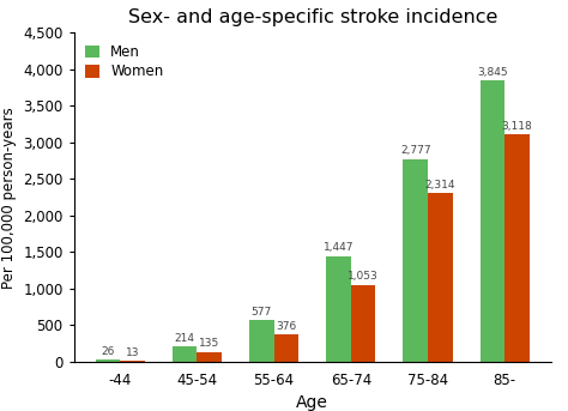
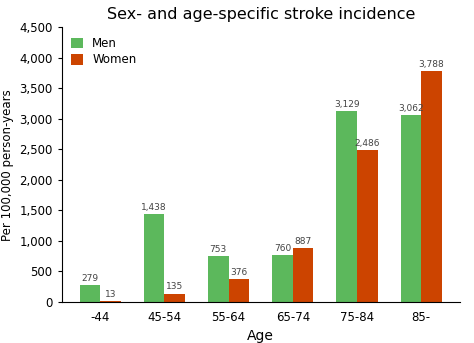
Men/-44: 26 -> 279
Men/45-54: 214 -> 1,438
Men/55-64: 577 -> 753
Men/65-74: 1,447 -> 760
Women/65-74: 1,053 -> 887
Men/75-84: 2,777 -> 3,129
Women/75-84: 2,314 -> 2,486
Men/85-: 3,845 -> 3,062
Women/85-: 3,118 -> 3,788
